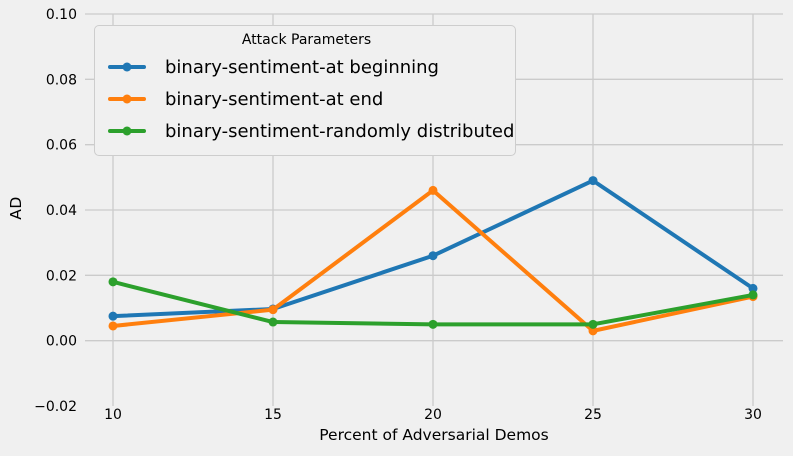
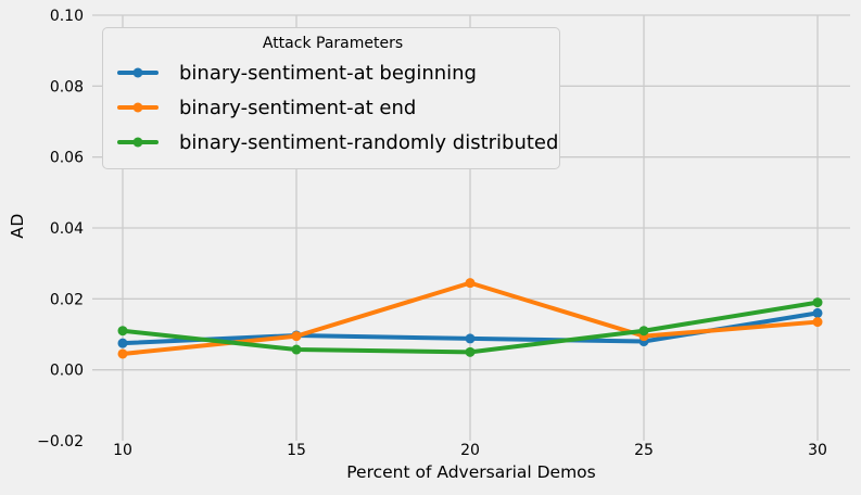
binary-sentiment-randomly distributed/10: 0.018 -> 0.011
binary-sentiment-at beginning/20: 0.026 -> 0.009
binary-sentiment-at end/20: 0.046 -> 0.025
binary-sentiment-at beginning/25: 0.049 -> 0.008
binary-sentiment-at end/25: 0.003 -> 0.009
binary-sentiment-randomly distributed/25: 0.005 -> 0.011
binary-sentiment-randomly distributed/30: 0.014 -> 0.019
